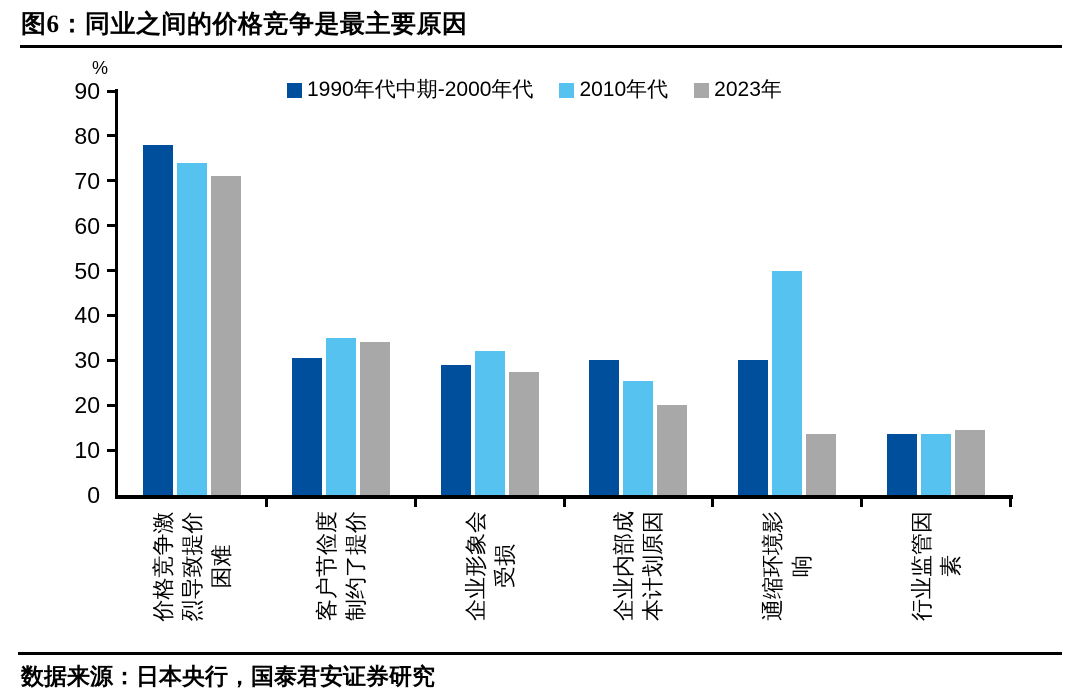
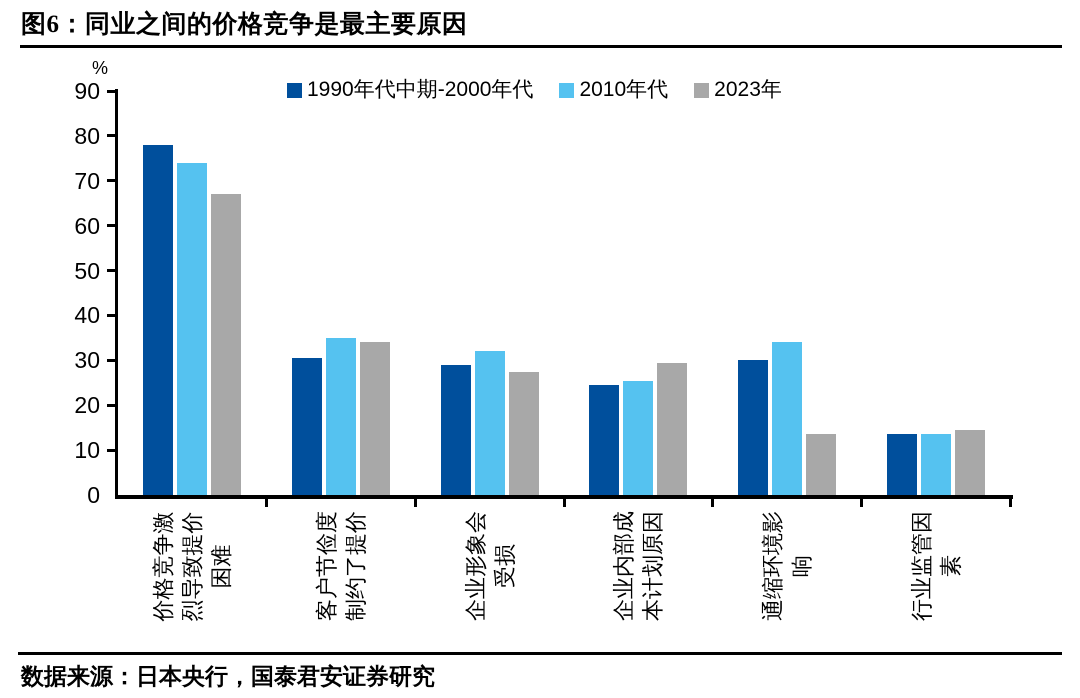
2023年/价格竞争激烈导致提价困难: 71 -> 67
1990年代中期-2000年代/企业内部成本计划原因: 30 -> 24
2023年/企业内部成本计划原因: 20 -> 30
2010年代/通缩环境影响: 50 -> 34
